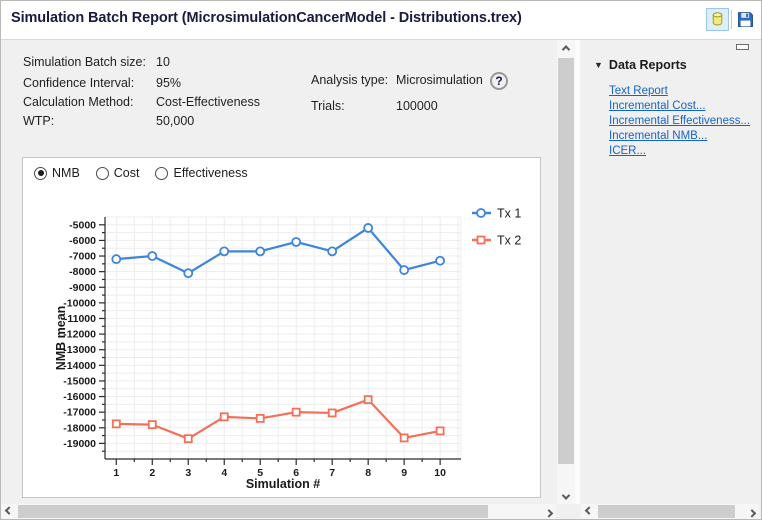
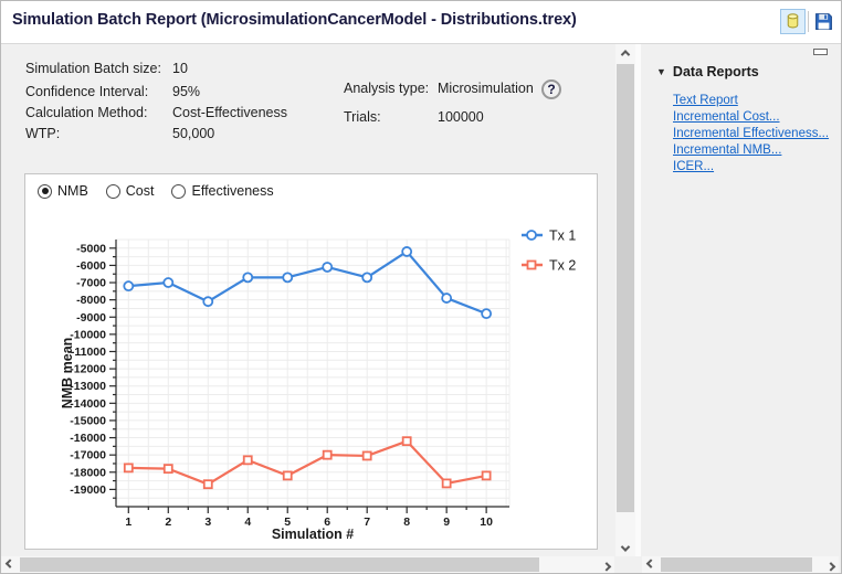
Tx 2/5: -17400 -> -18200
Tx 1/10: -7300 -> -8800
